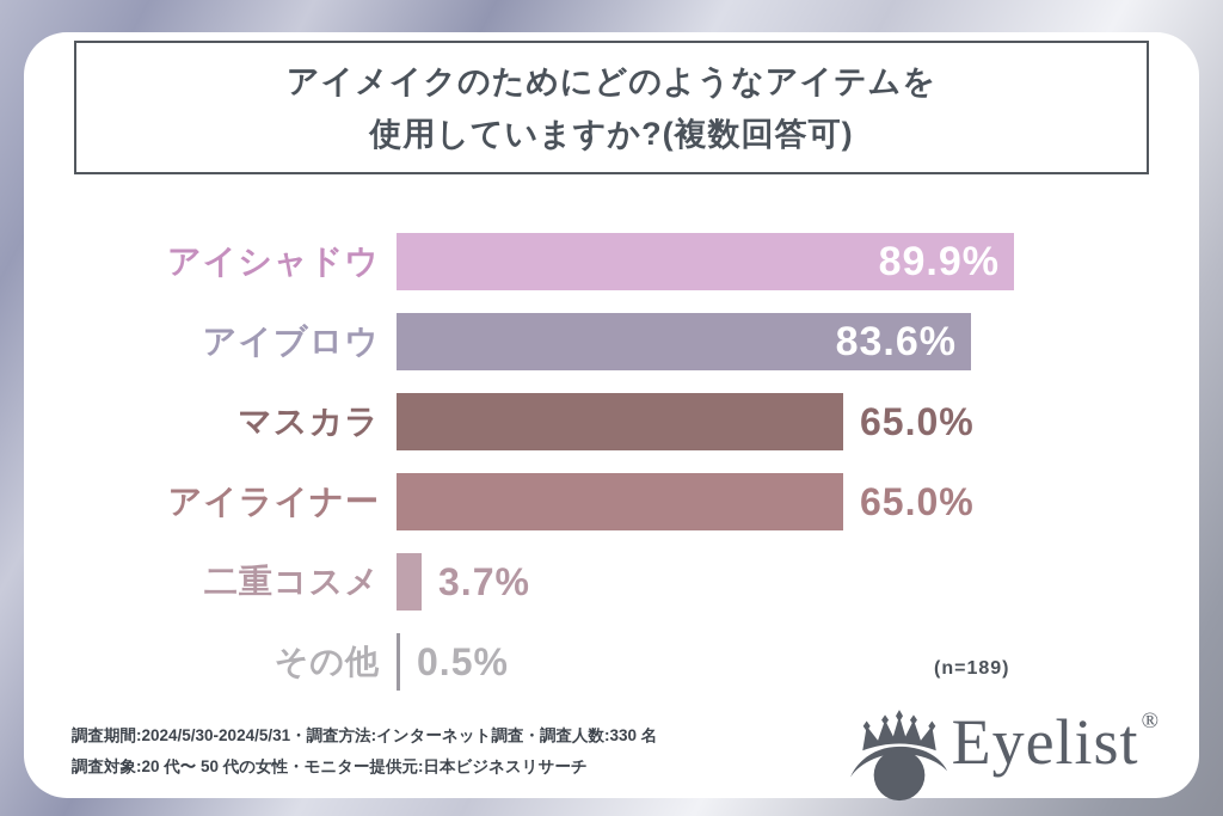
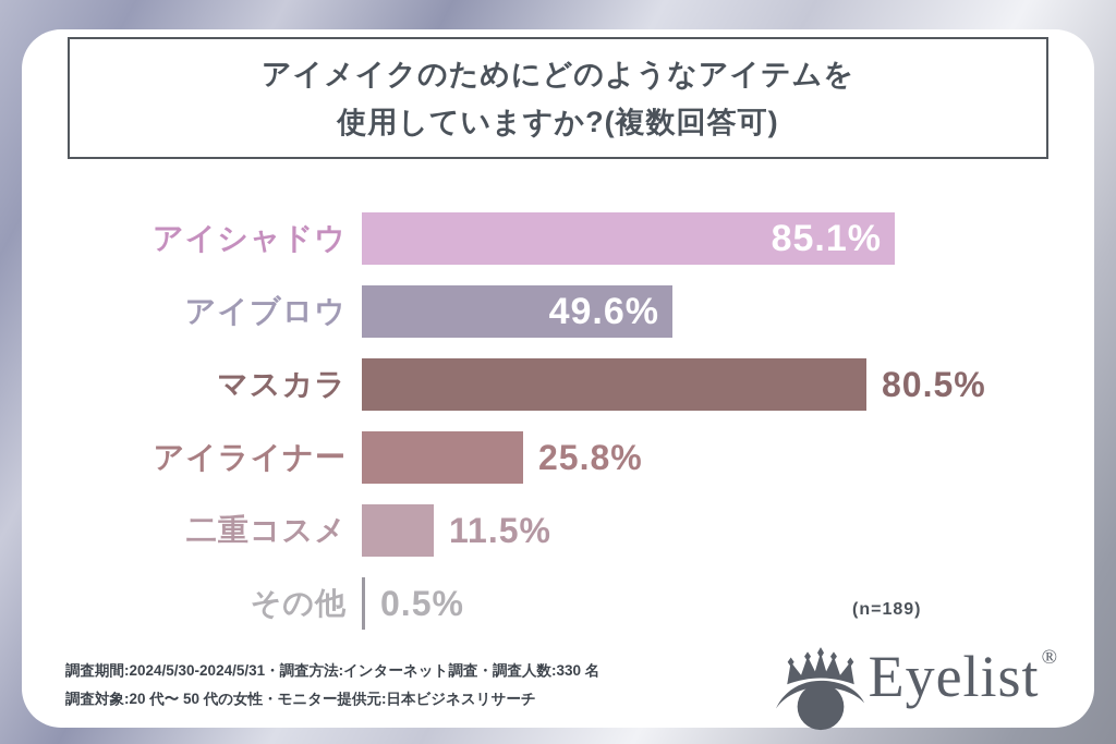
アイシャドウ: 89.9% -> 85.1%
アイブロウ: 83.6% -> 49.6%
マスカラ: 65.0% -> 80.5%
アイライナー: 65.0% -> 25.8%
二重コスメ: 3.7% -> 11.5%
